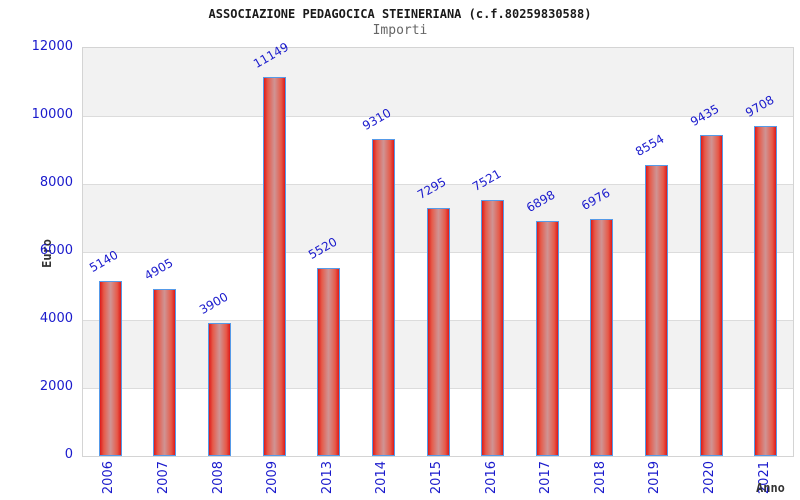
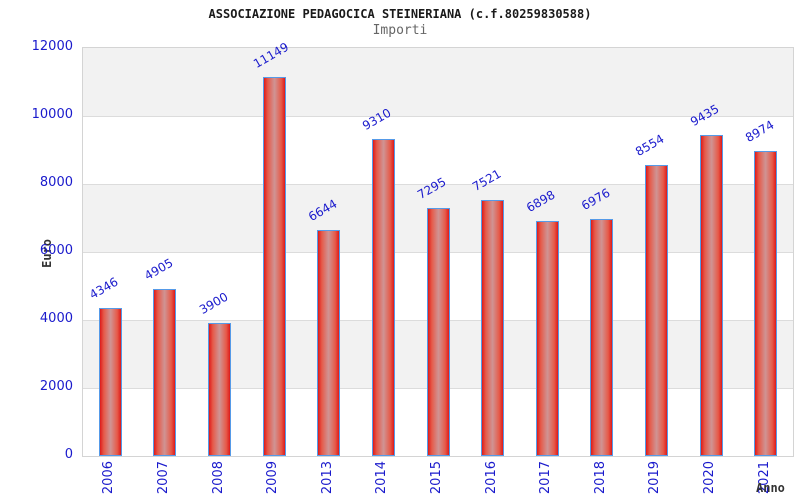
2006: 5140 -> 4346
2013: 5520 -> 6644
2021: 9708 -> 8974
